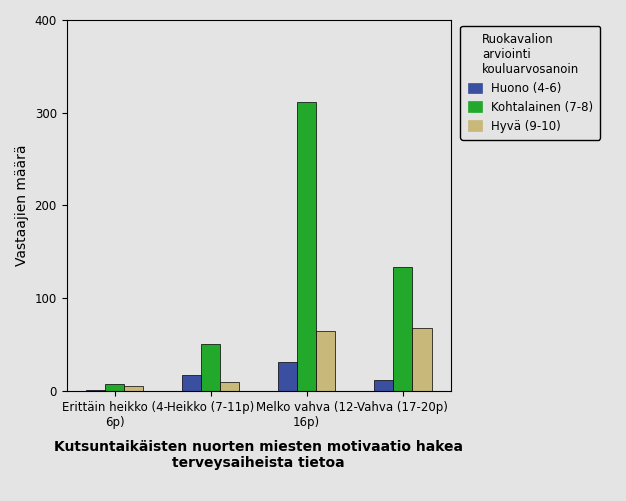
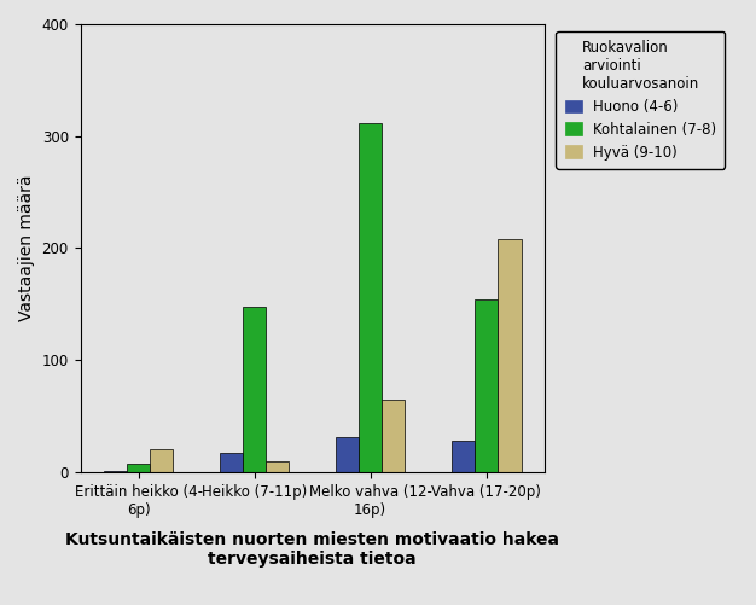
Hyvä (9-10)/Erittäin heikko (4- 6p): 5 -> 20
Kohtalainen (7-8)/Heikko (7-11p): 50 -> 148
Huono (4-6)/Vahva (17-20p): 12 -> 28
Kohtalainen (7-8)/Vahva (17-20p): 133 -> 154
Hyvä (9-10)/Vahva (17-20p): 68 -> 208
